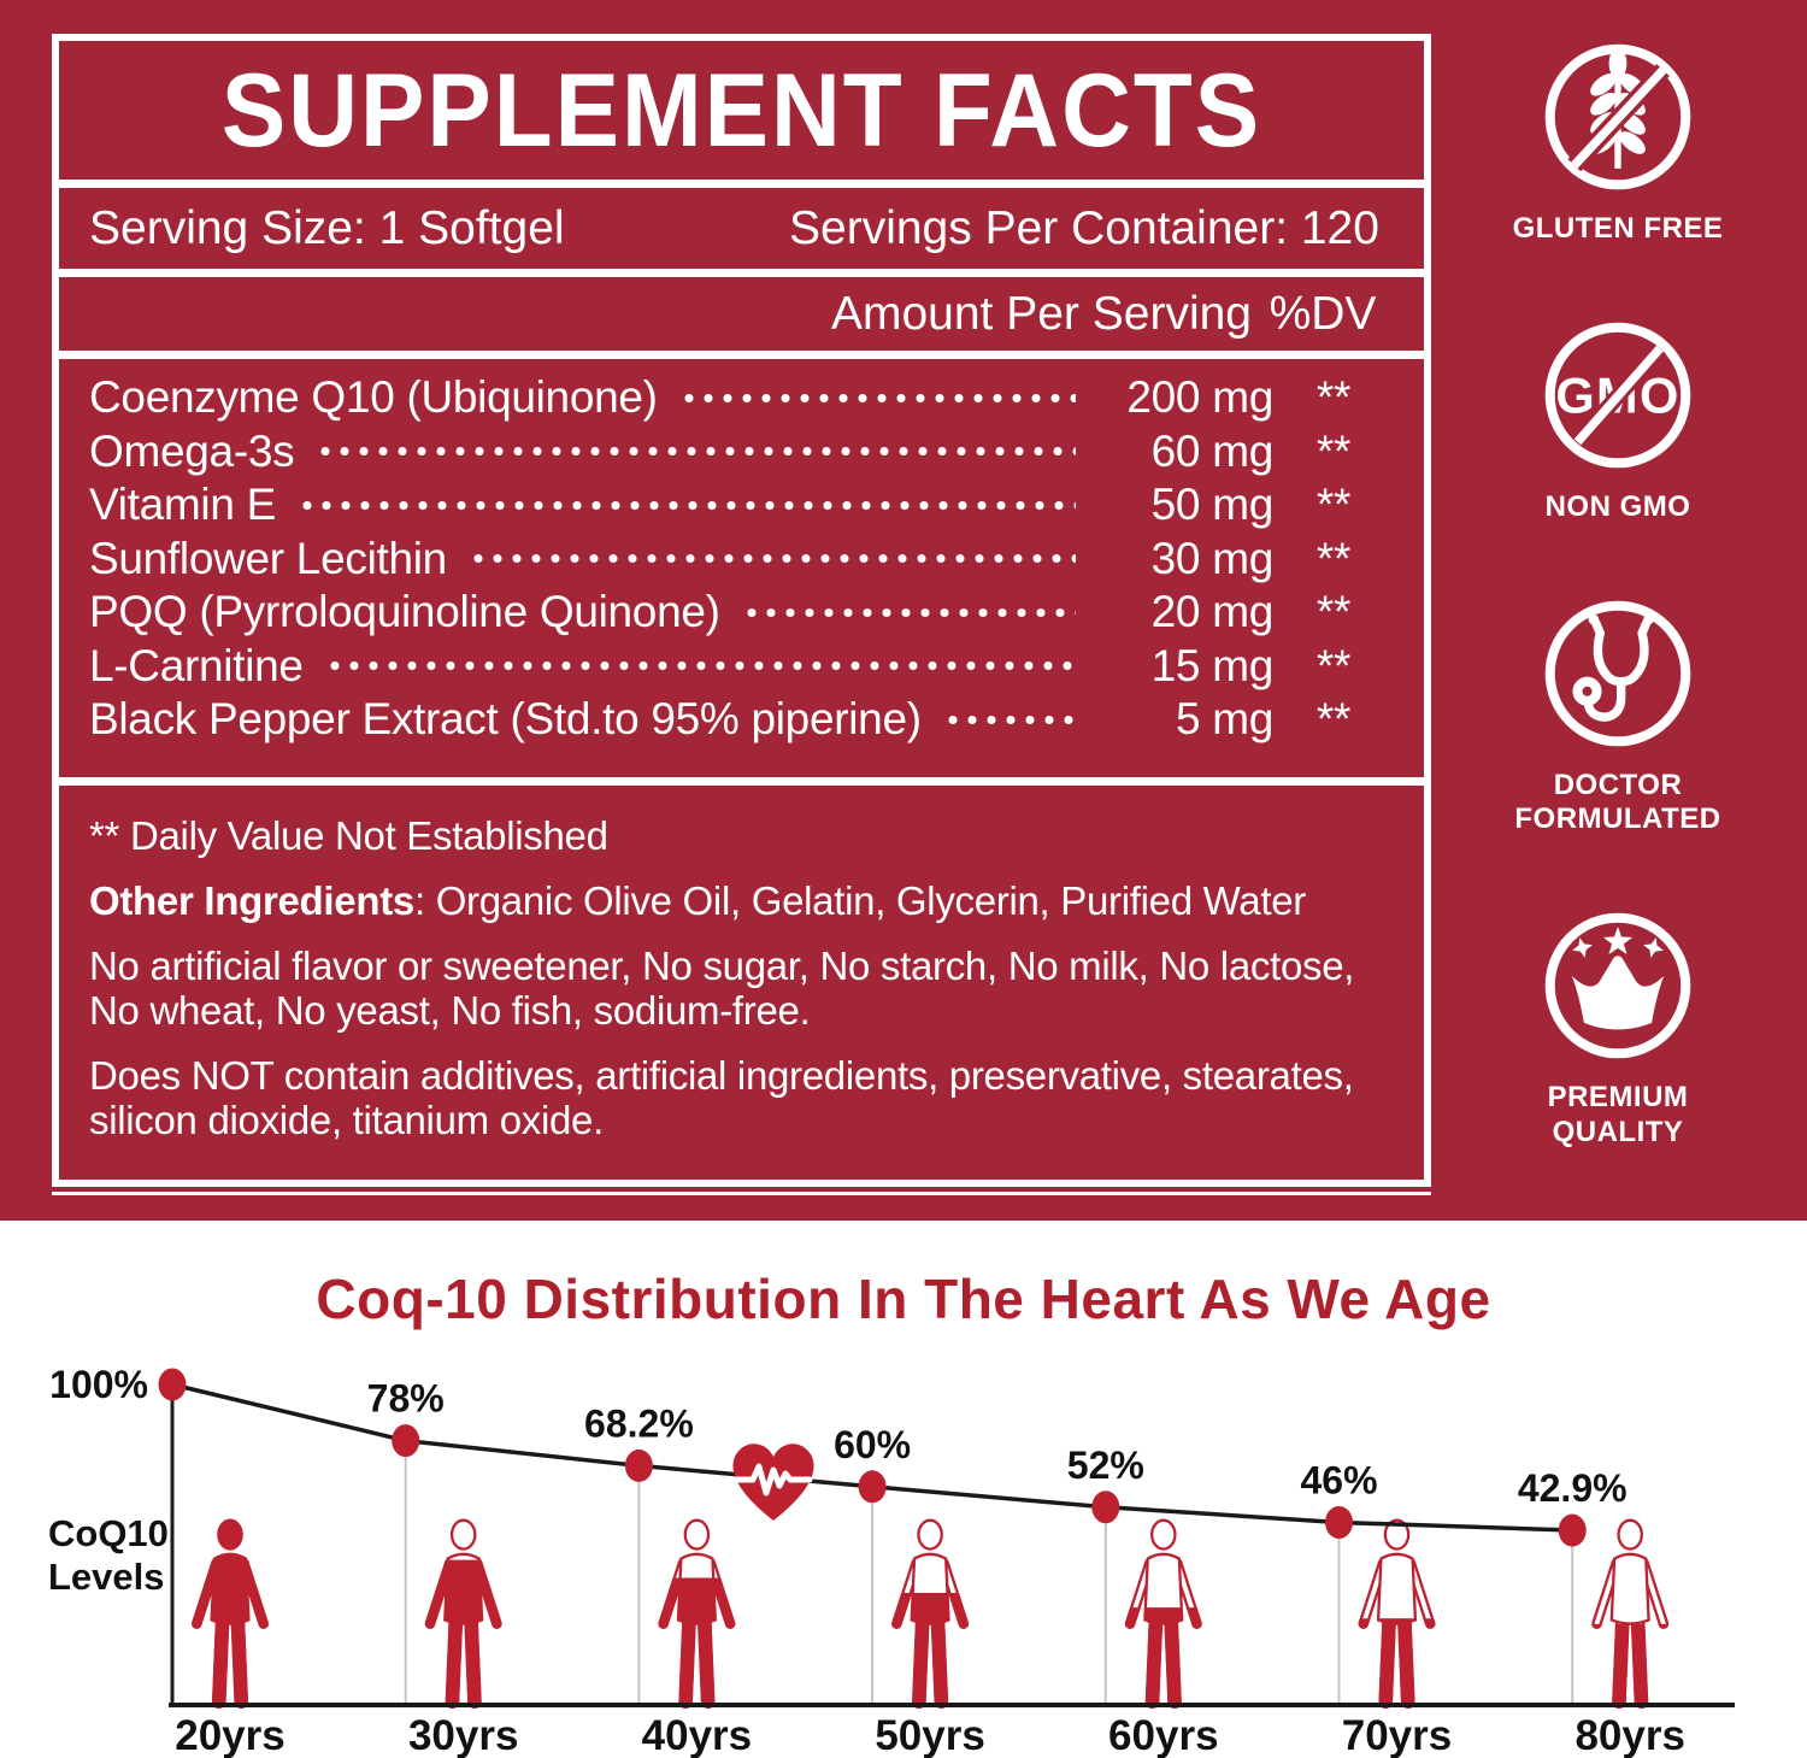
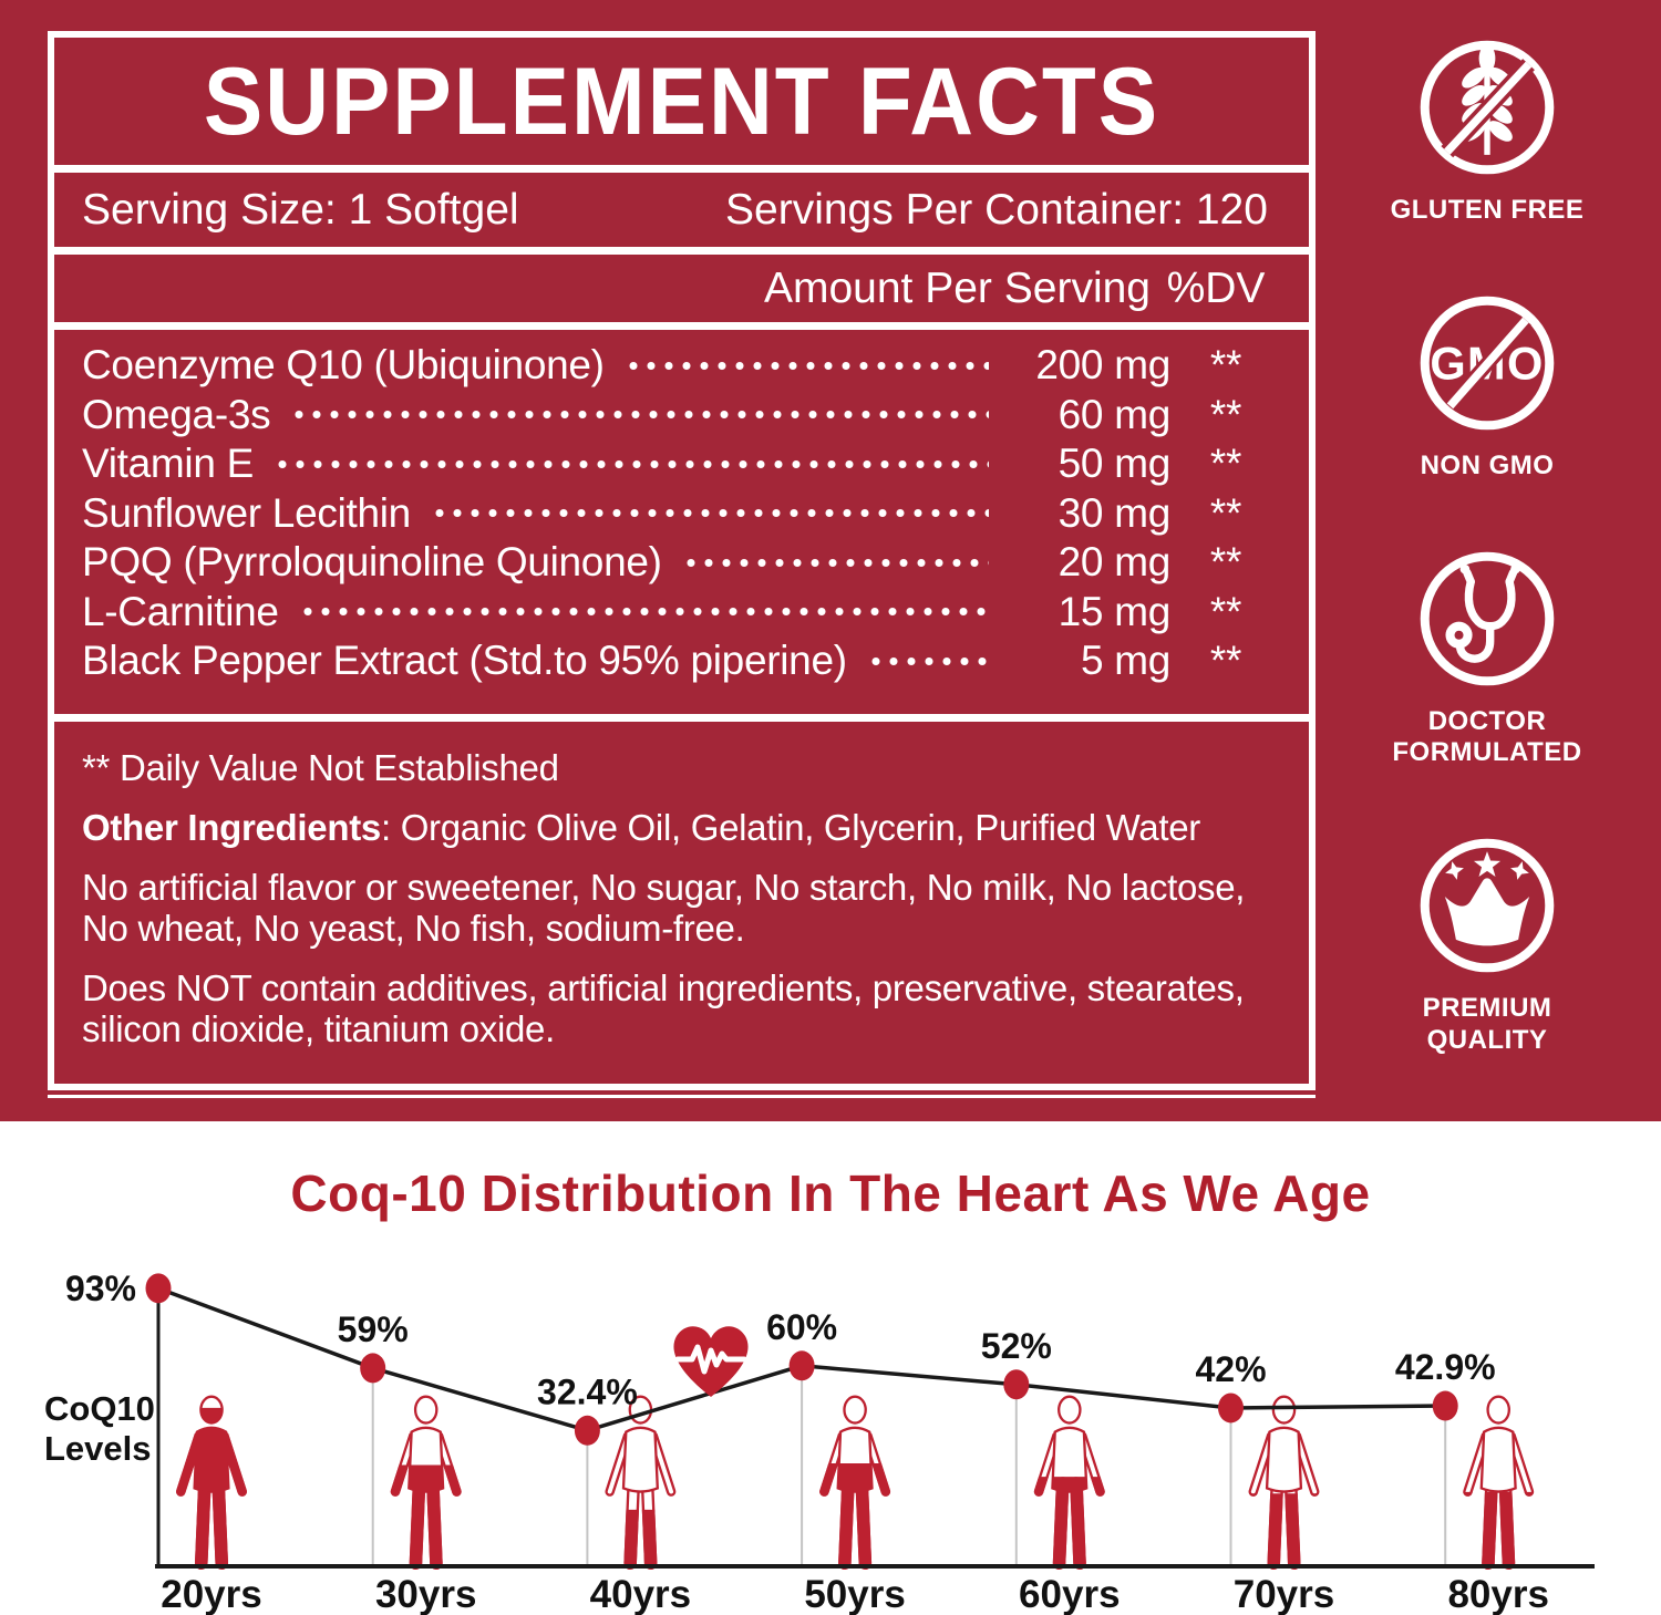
20yrs: 100% -> 93%
30yrs: 78% -> 59%
40yrs: 68.2% -> 32.4%
70yrs: 46% -> 42%
